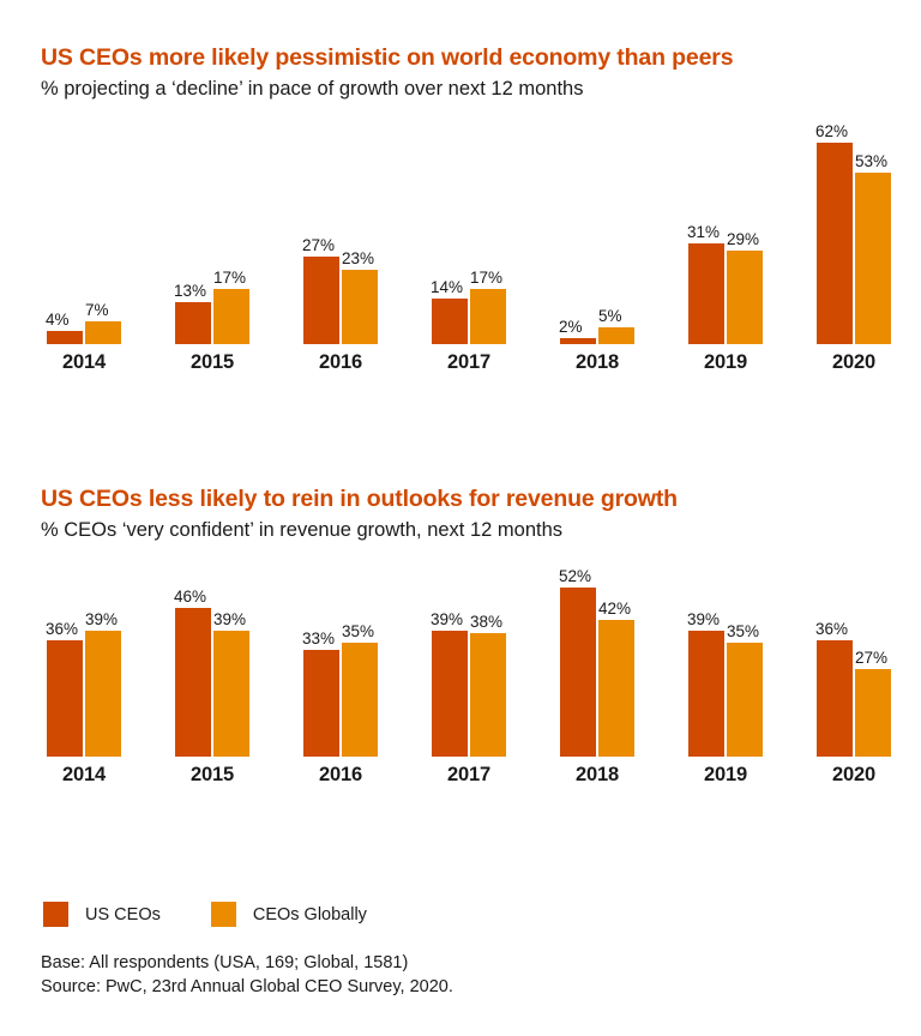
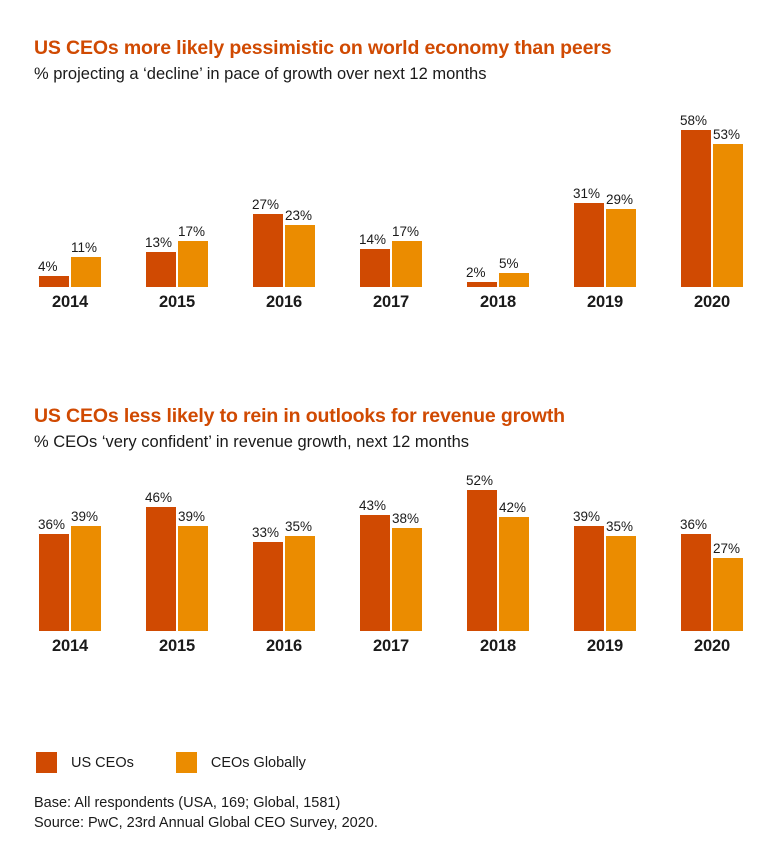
US CEOs more likely pessimistic on world economy than peers/CEOs Globally/2014: 7% -> 11%
US CEOs more likely pessimistic on world economy than peers/US CEOs/2020: 62% -> 58%
US CEOs less likely to rein in outlooks for revenue growth/US CEOs/2017: 39% -> 43%
